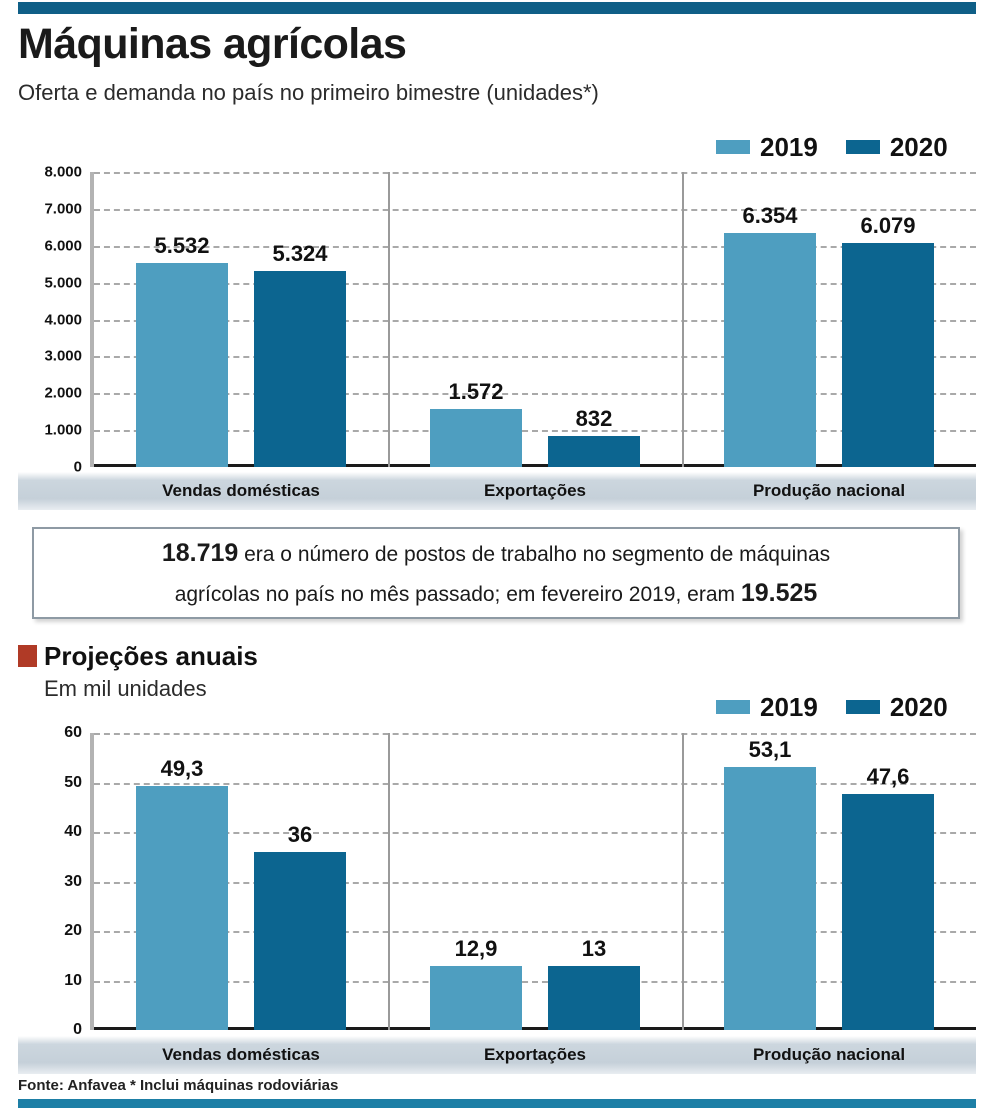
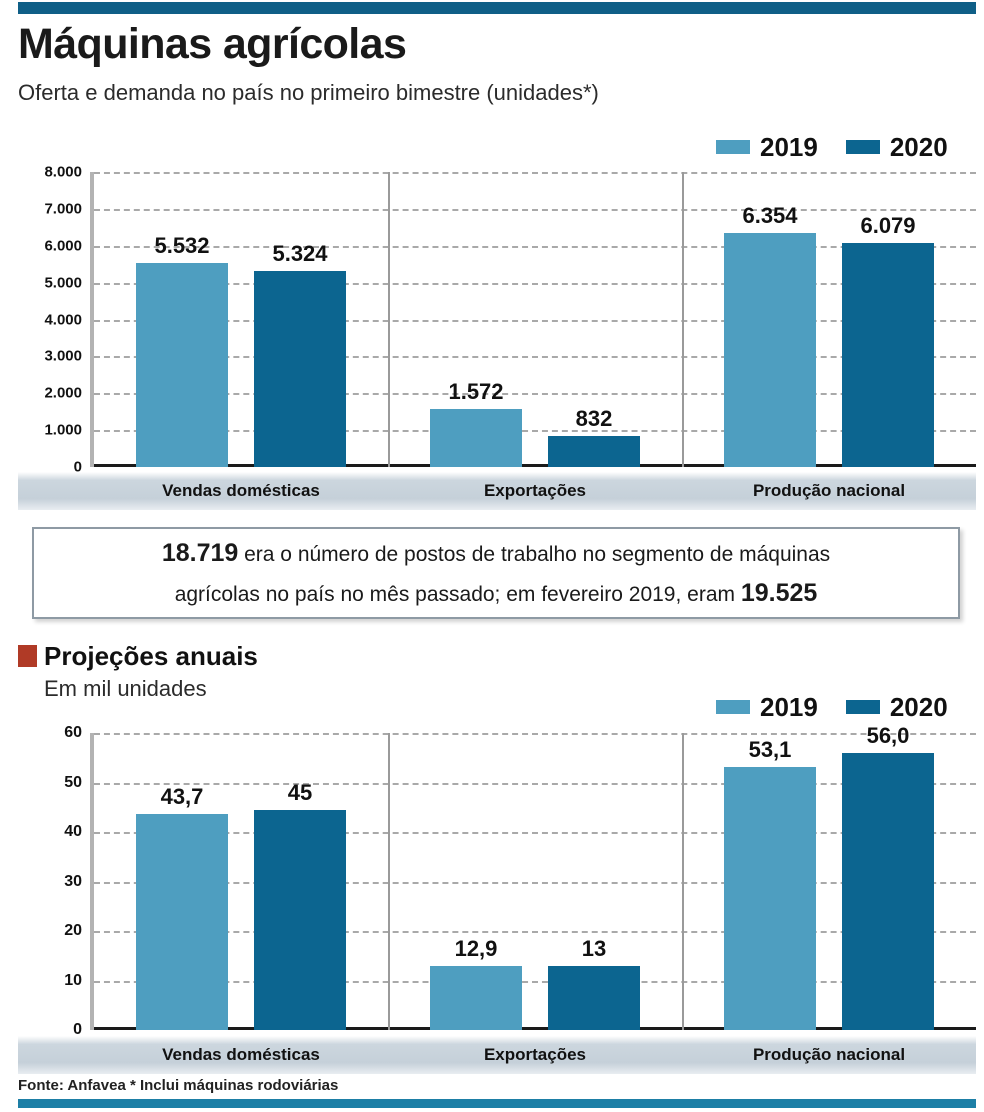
Projeções anuais/2019/Vendas domésticas: 49,3 -> 43,7
Projeções anuais/2020/Vendas domésticas: 36 -> 45
Projeções anuais/2020/Produção nacional: 47,6 -> 56,0
